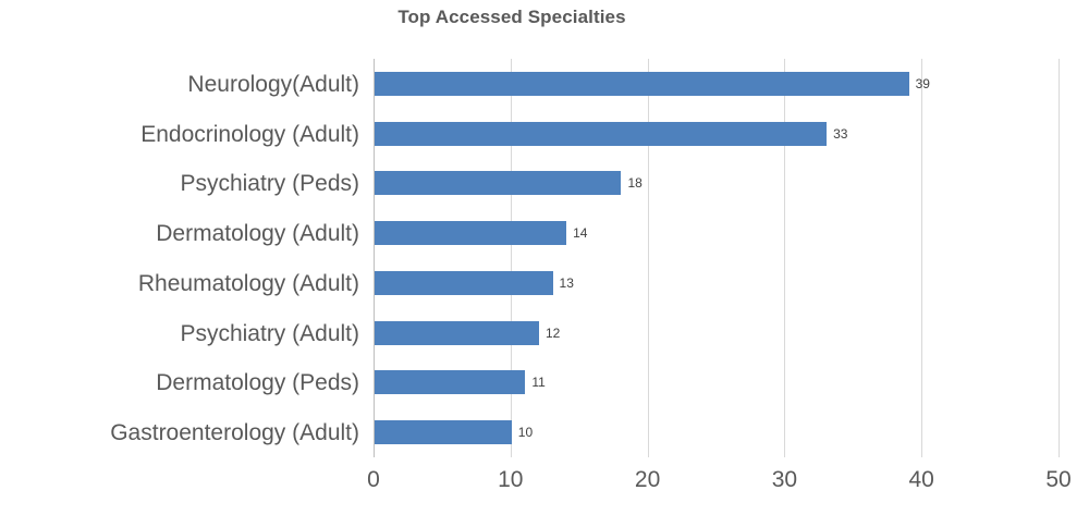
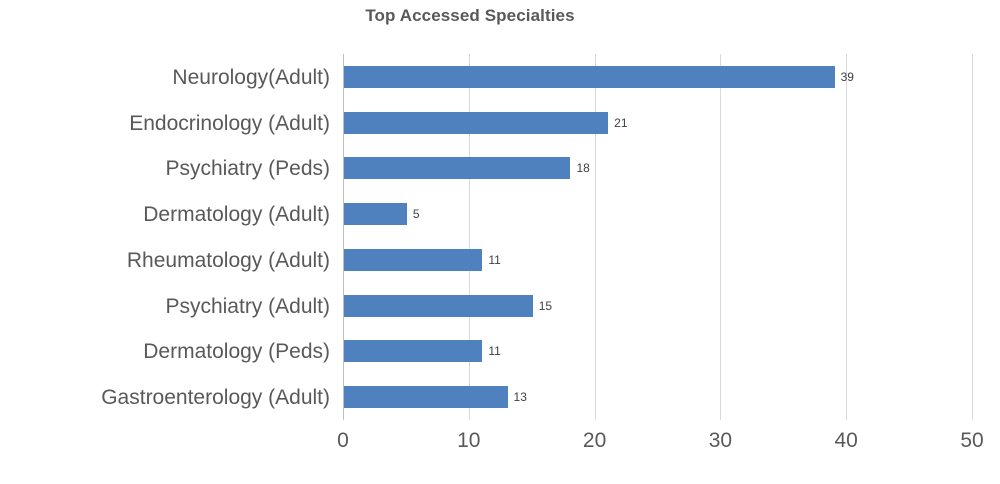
Endocrinology (Adult): 33 -> 21
Dermatology (Adult): 14 -> 5
Rheumatology (Adult): 13 -> 11
Psychiatry (Adult): 12 -> 15
Gastroenterology (Adult): 10 -> 13
